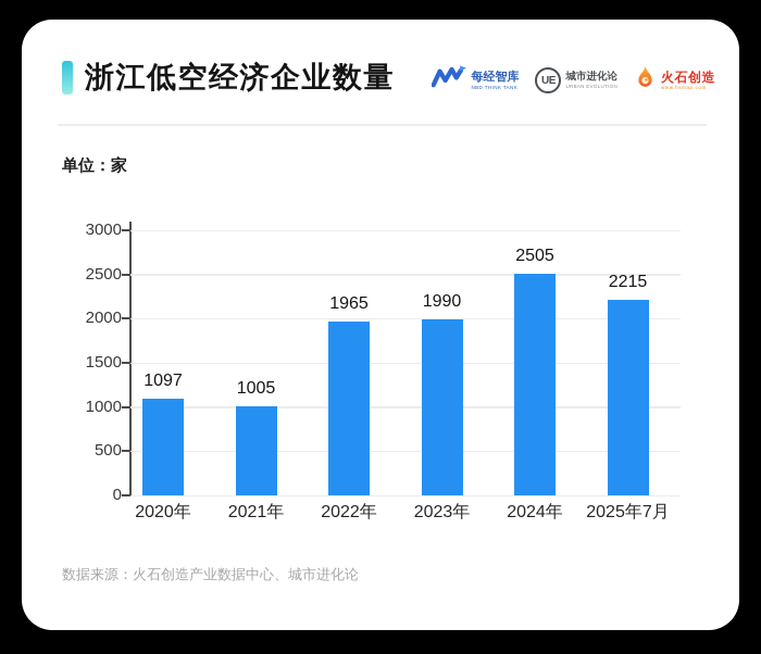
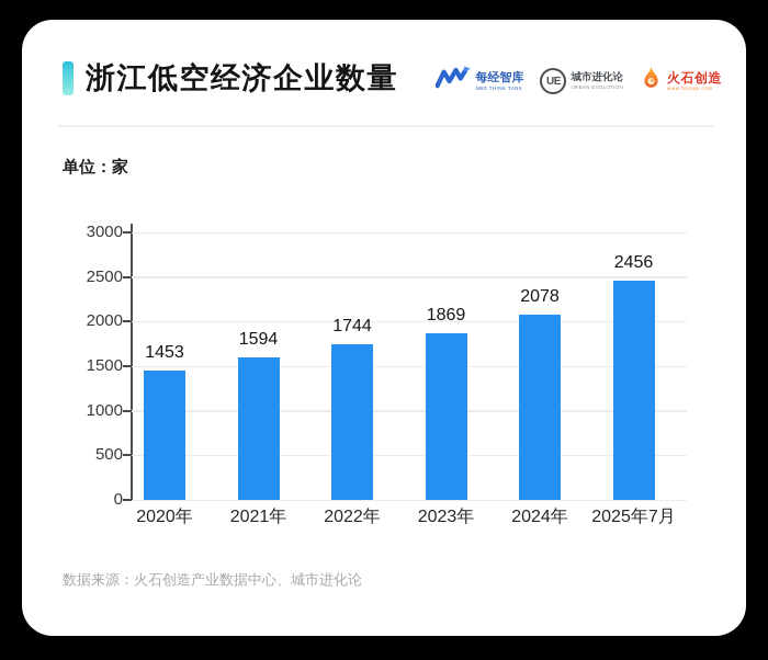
2020年: 1097 -> 1453
2021年: 1005 -> 1594
2022年: 1965 -> 1744
2023年: 1990 -> 1869
2024年: 2505 -> 2078
2025年7月: 2215 -> 2456
